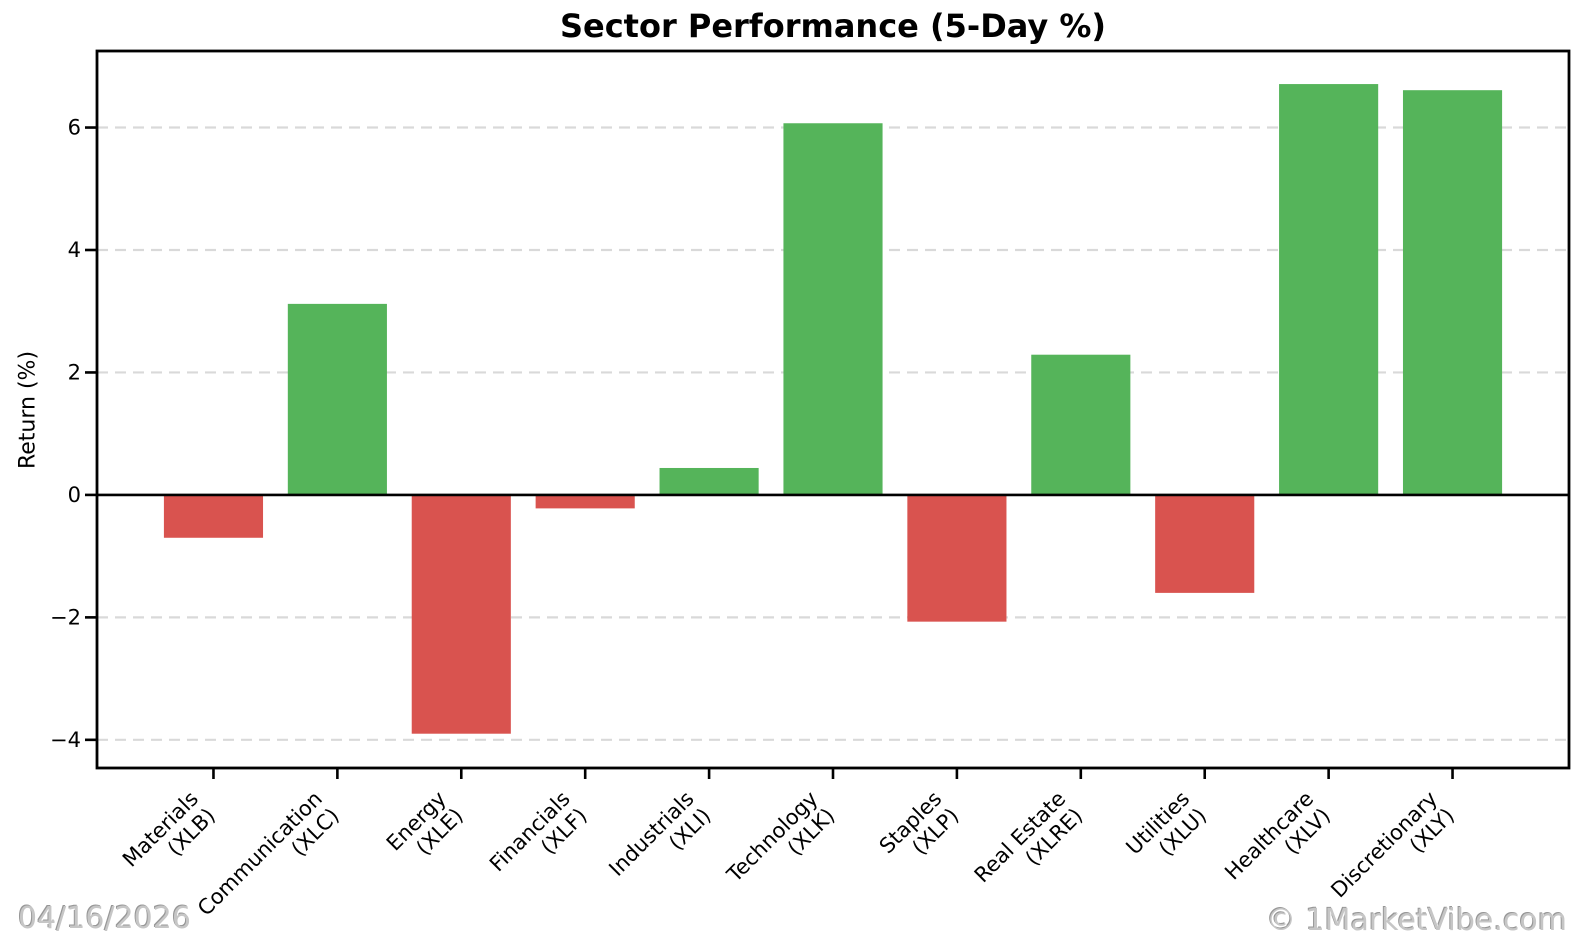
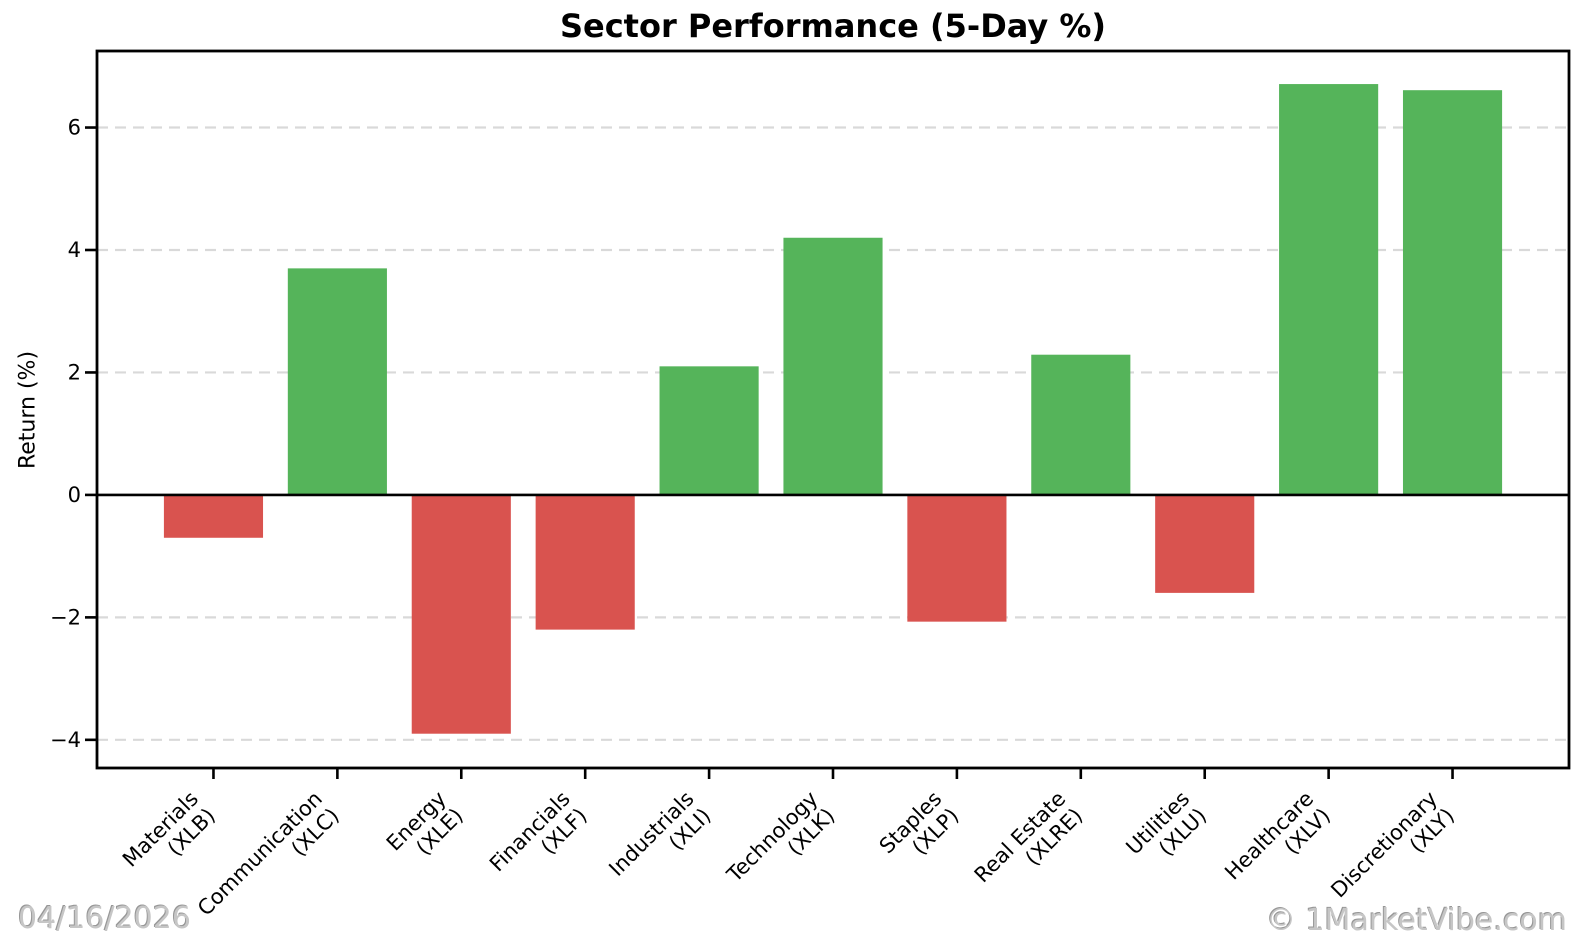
Communication (XLC): 3.1 -> 3.7
Financials (XLF): -0.2 -> -2.2
Industrials (XLI): 0.4 -> 2.1
Technology (XLK): 6.1 -> 4.2
